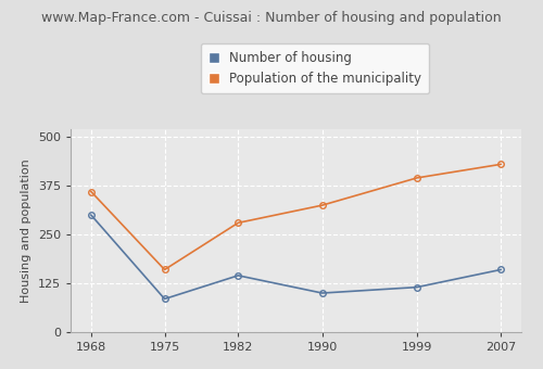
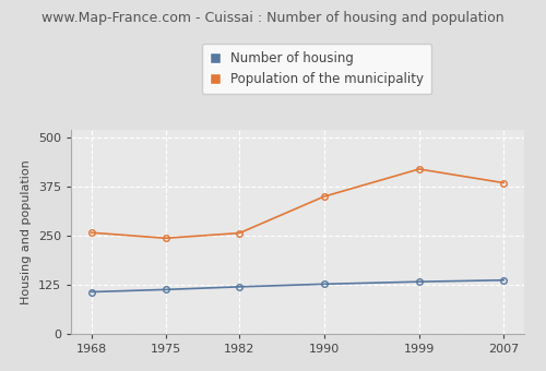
Number of housing/1968: 300 -> 107
Population of the municipality/1968: 360 -> 258
Number of housing/1975: 85 -> 113
Population of the municipality/1975: 160 -> 244
Number of housing/1982: 145 -> 120
Population of the municipality/1982: 280 -> 257
Number of housing/1990: 100 -> 127
Population of the municipality/1990: 325 -> 350
Number of housing/1999: 115 -> 133
Population of the municipality/1999: 395 -> 420
Number of housing/2007: 160 -> 137
Population of the municipality/2007: 430 -> 385
